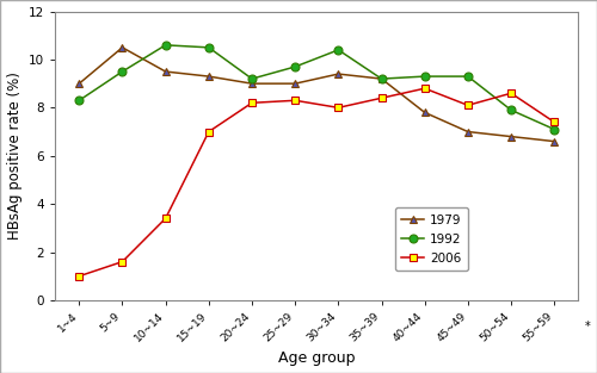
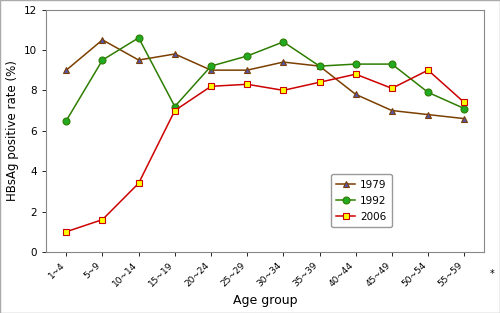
1992/1~4: 8.3 -> 6.5
1979/15~19: 9.3 -> 9.8
1992/15~19: 10.5 -> 7.2
2006/50~54: 8.6 -> 9.0
